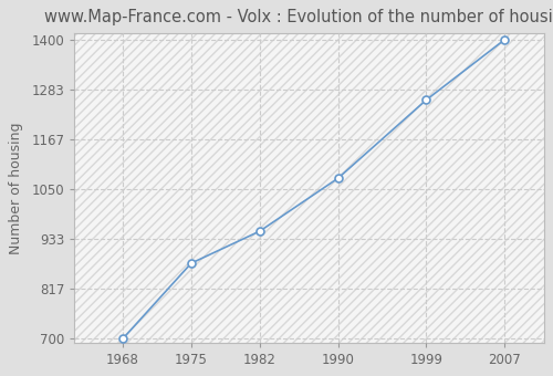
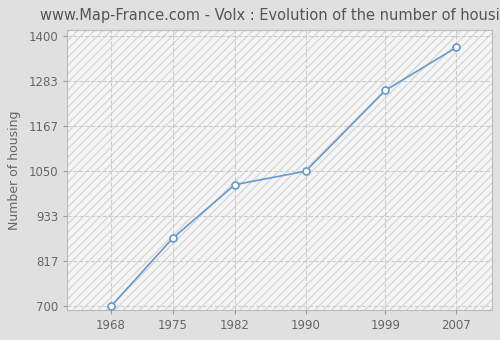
1982: 952 -> 1015
1990: 1076 -> 1050
2007: 1400 -> 1370
